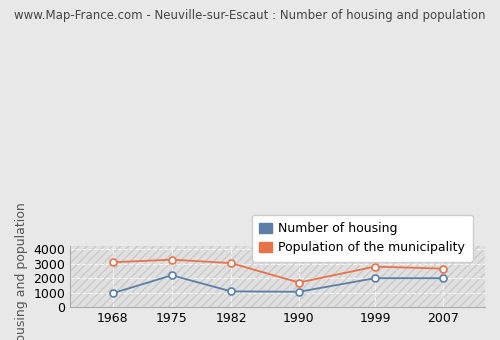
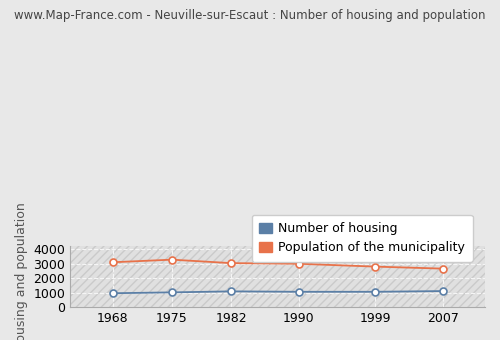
Number of housing/1975: 2200 -> 1000
Population of the municipality/1990: 1700 -> 3000
Number of housing/1999: 2000 -> 1100
Number of housing/2007: 2000 -> 1100
